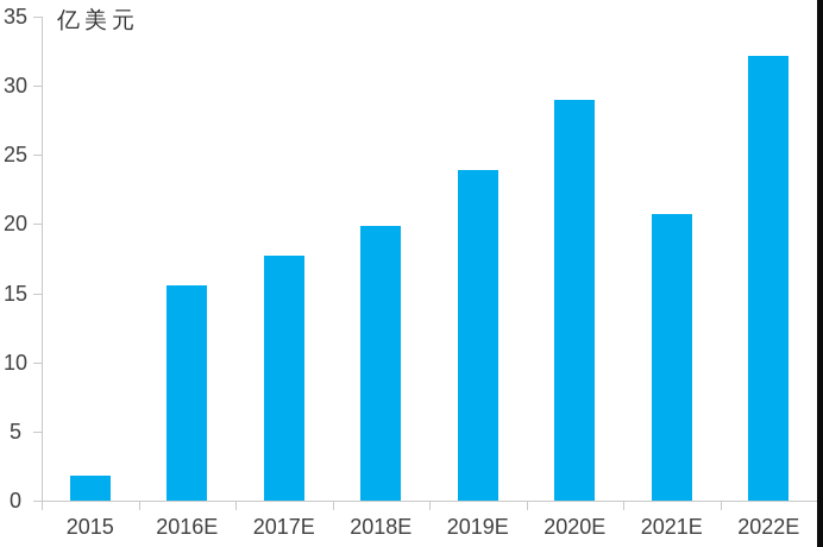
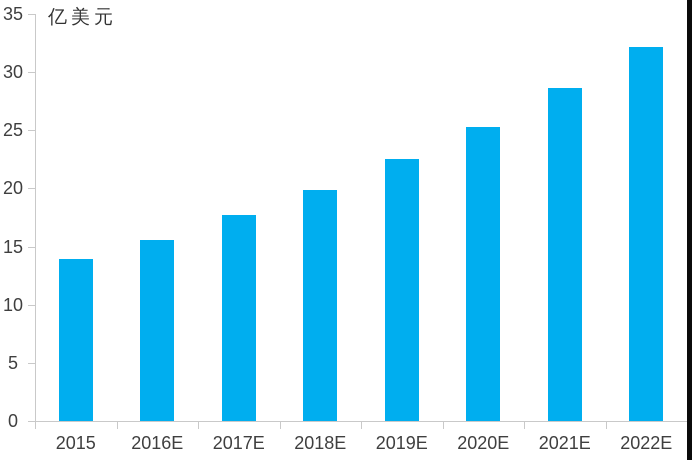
2015: 1.8 -> 13.9
2019E: 23.9 -> 22.5
2020E: 29.0 -> 25.3
2021E: 20.7 -> 28.6
